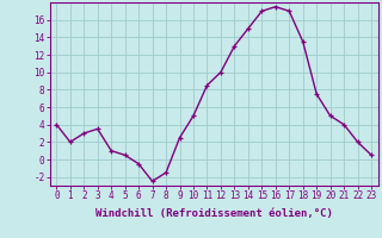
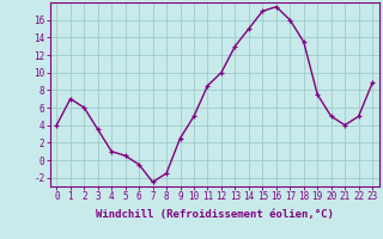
1: 2.0 -> 7.0
2: 3.0 -> 6.0
17: 17.0 -> 16.0
22: 2.0 -> 5.0
23: 0.5 -> 8.8
